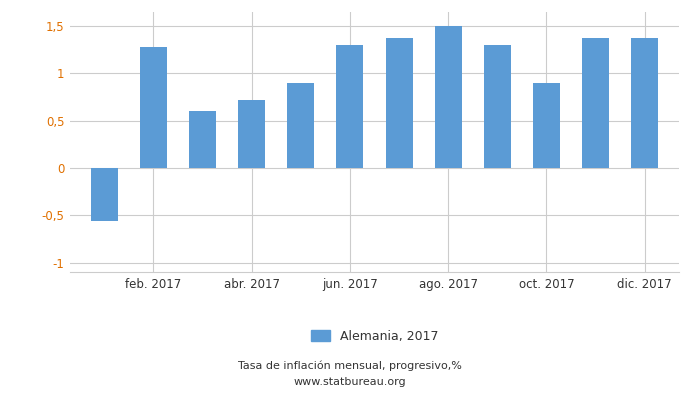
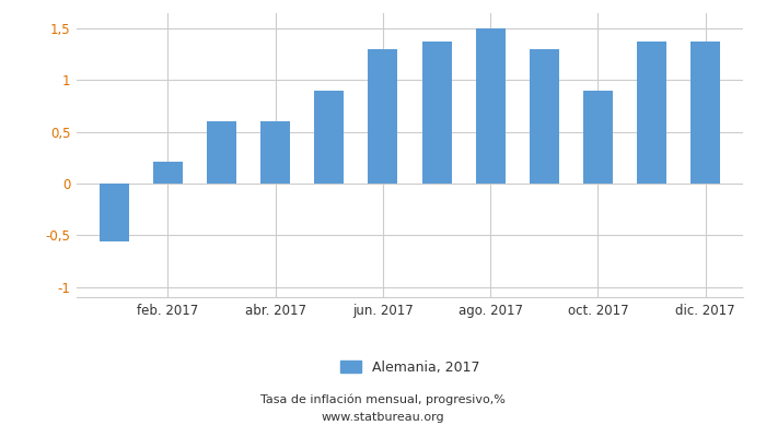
feb. 2017: 1,28 -> 0,21
abr. 2017: 0,72 -> 0,60
